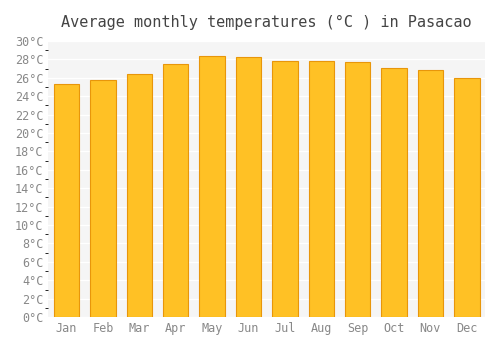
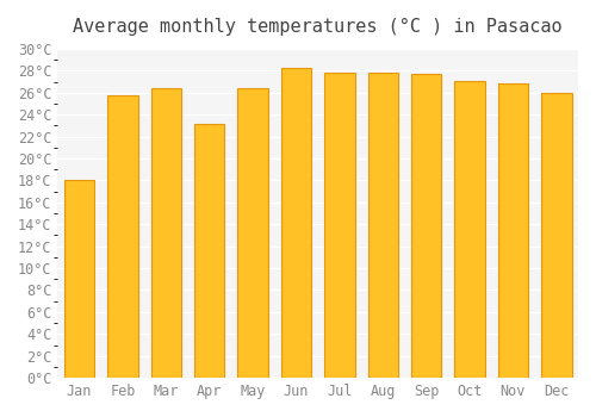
Jan: 25.3°C -> 18.0°C
Apr: 27.5°C -> 23.2°C
May: 28.4°C -> 26.4°C
